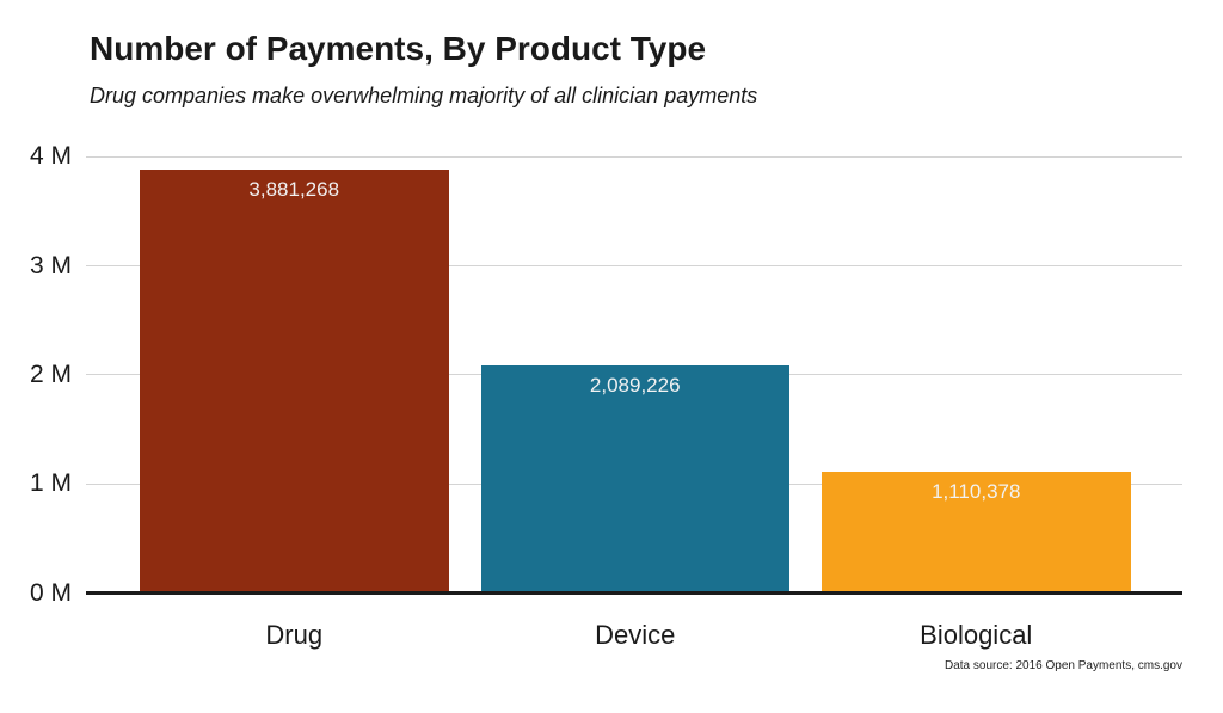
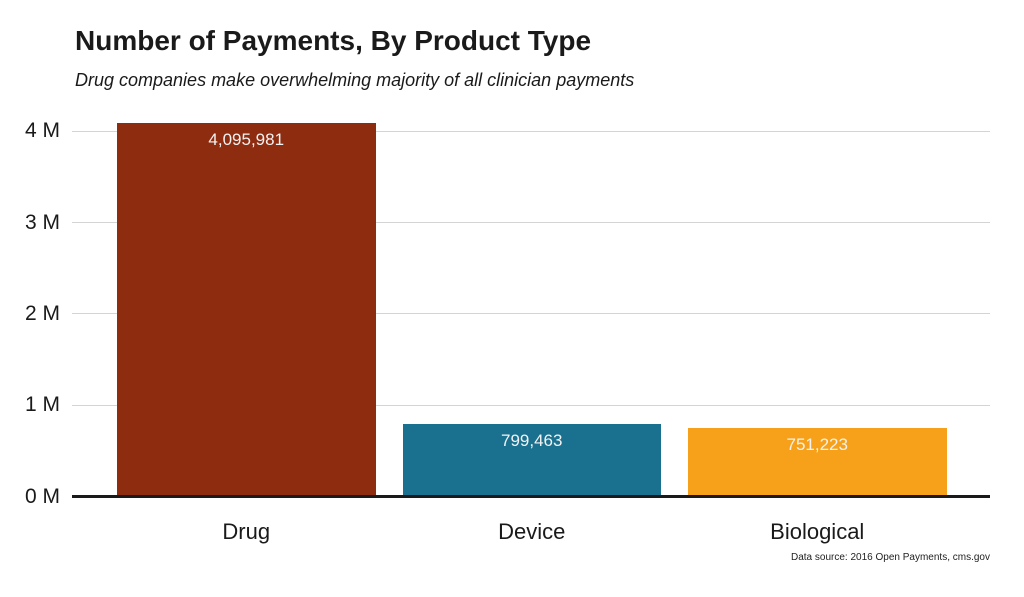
Drug: 3,881,268 -> 4,095,981
Device: 2,089,226 -> 799,463
Biological: 1,110,378 -> 751,223
